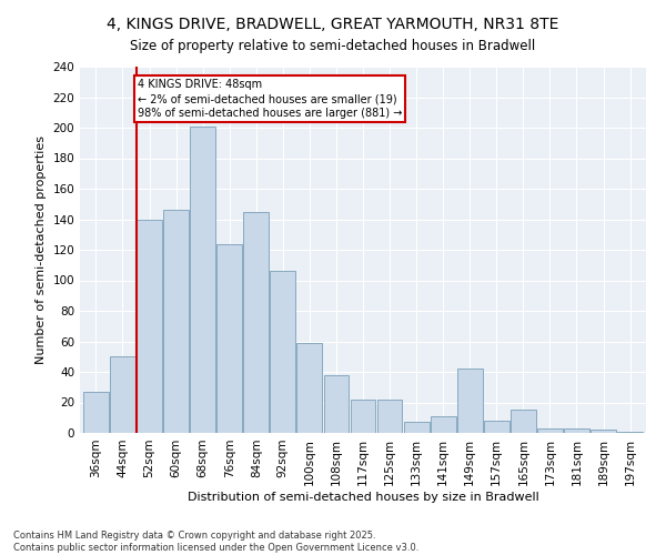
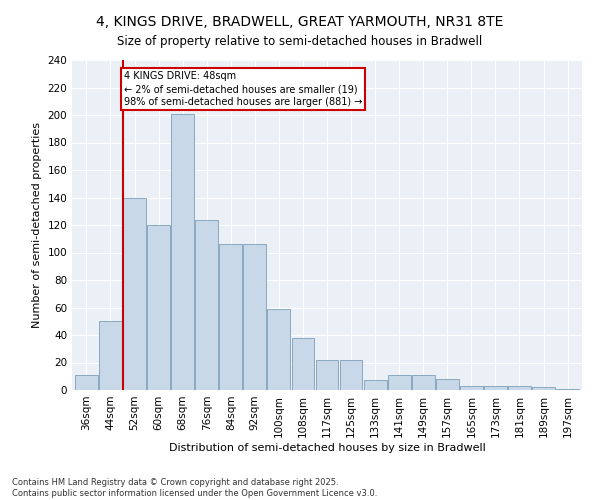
36sqm: 27 -> 11
60sqm: 146 -> 120
84sqm: 145 -> 106
149sqm: 42 -> 11
165sqm: 15 -> 3
